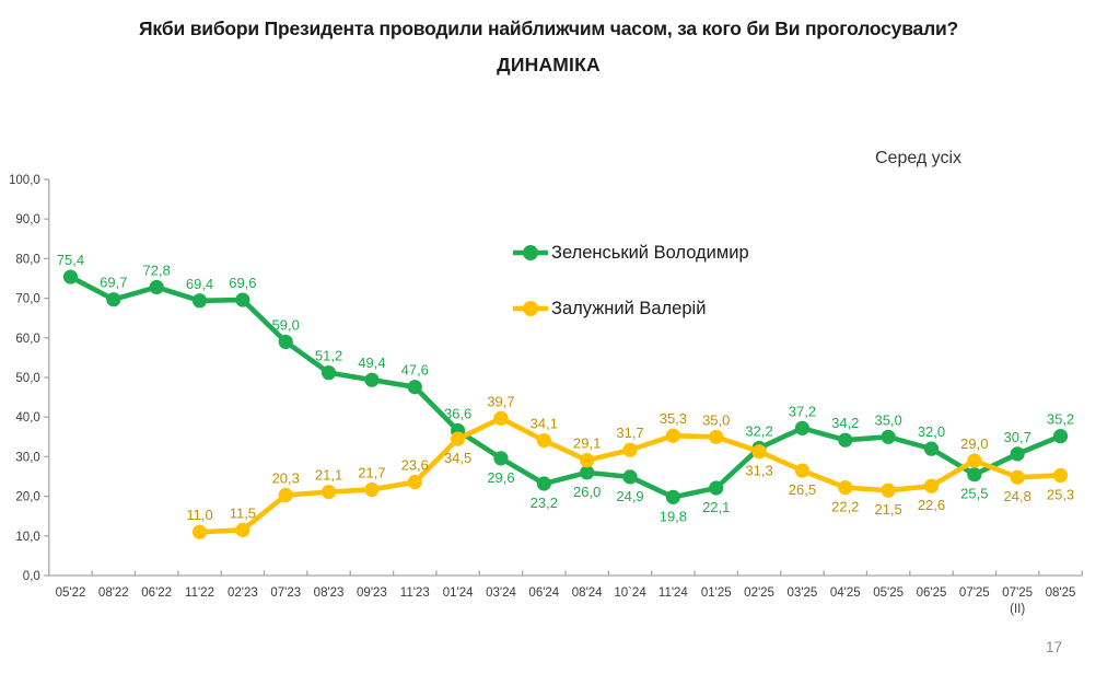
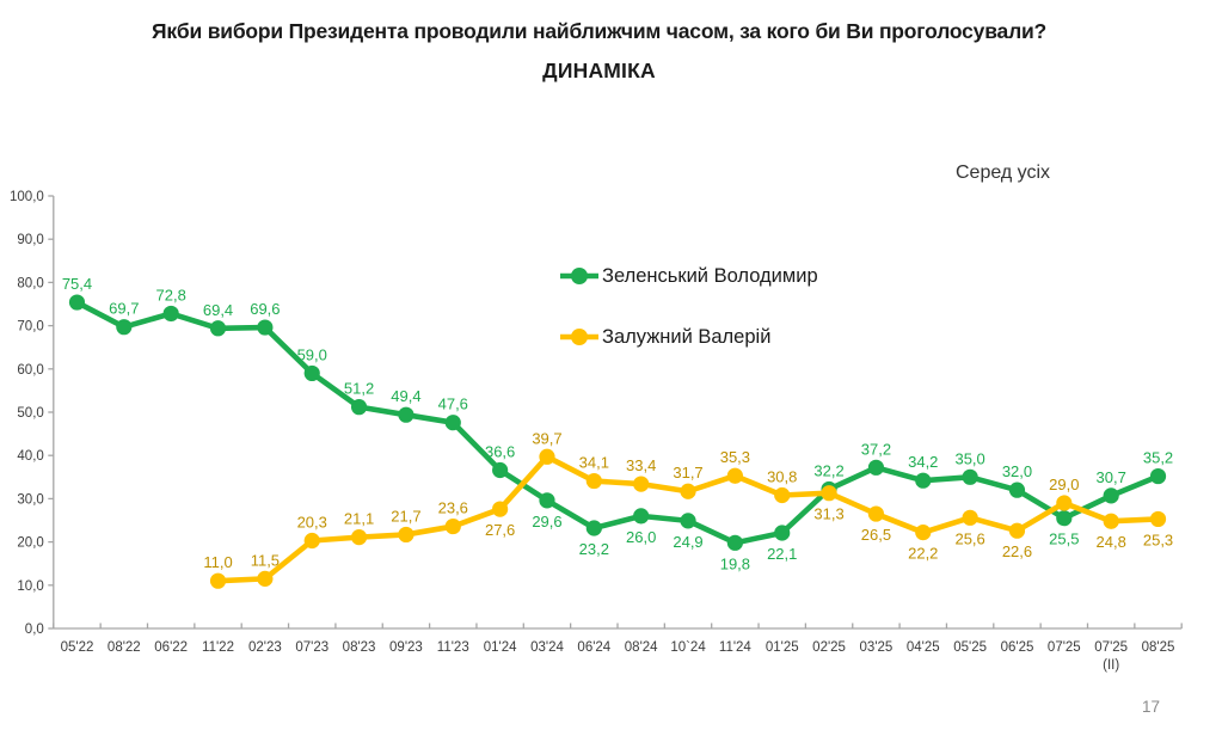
Залужний Валерій/01'24: 34,5 -> 27,6
Залужний Валерій/08'24: 29,1 -> 33,4
Залужний Валерій/01'25: 35,0 -> 30,8
Залужний Валерій/05'25: 21,5 -> 25,6
